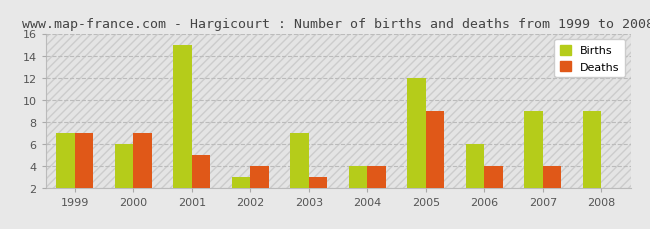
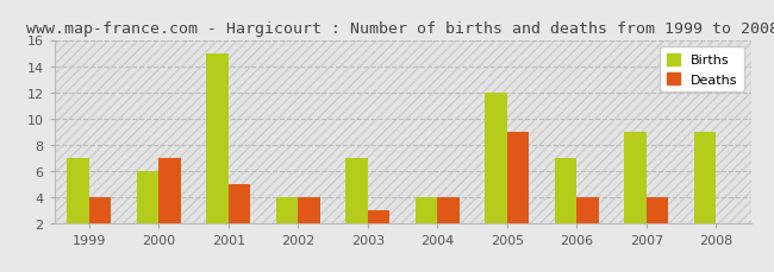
Deaths/1999: 7 -> 4
Births/2002: 3 -> 4
Births/2006: 6 -> 7
